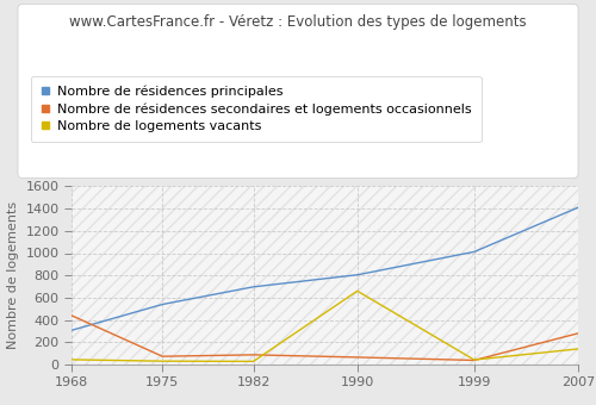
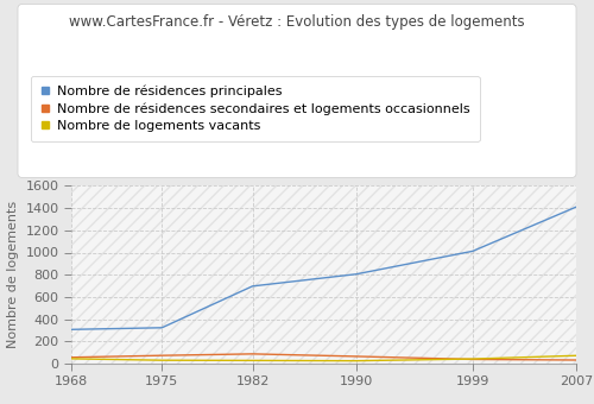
Nombre de résidences secondaires et logements occasionnels/1968: 440 -> 60
Nombre de résidences principales/1975: 540 -> 320
Nombre de logements vacants/1990: 660 -> 20
Nombre de résidences secondaires et logements occasionnels/2007: 280 -> 30
Nombre de logements vacants/2007: 140 -> 70
